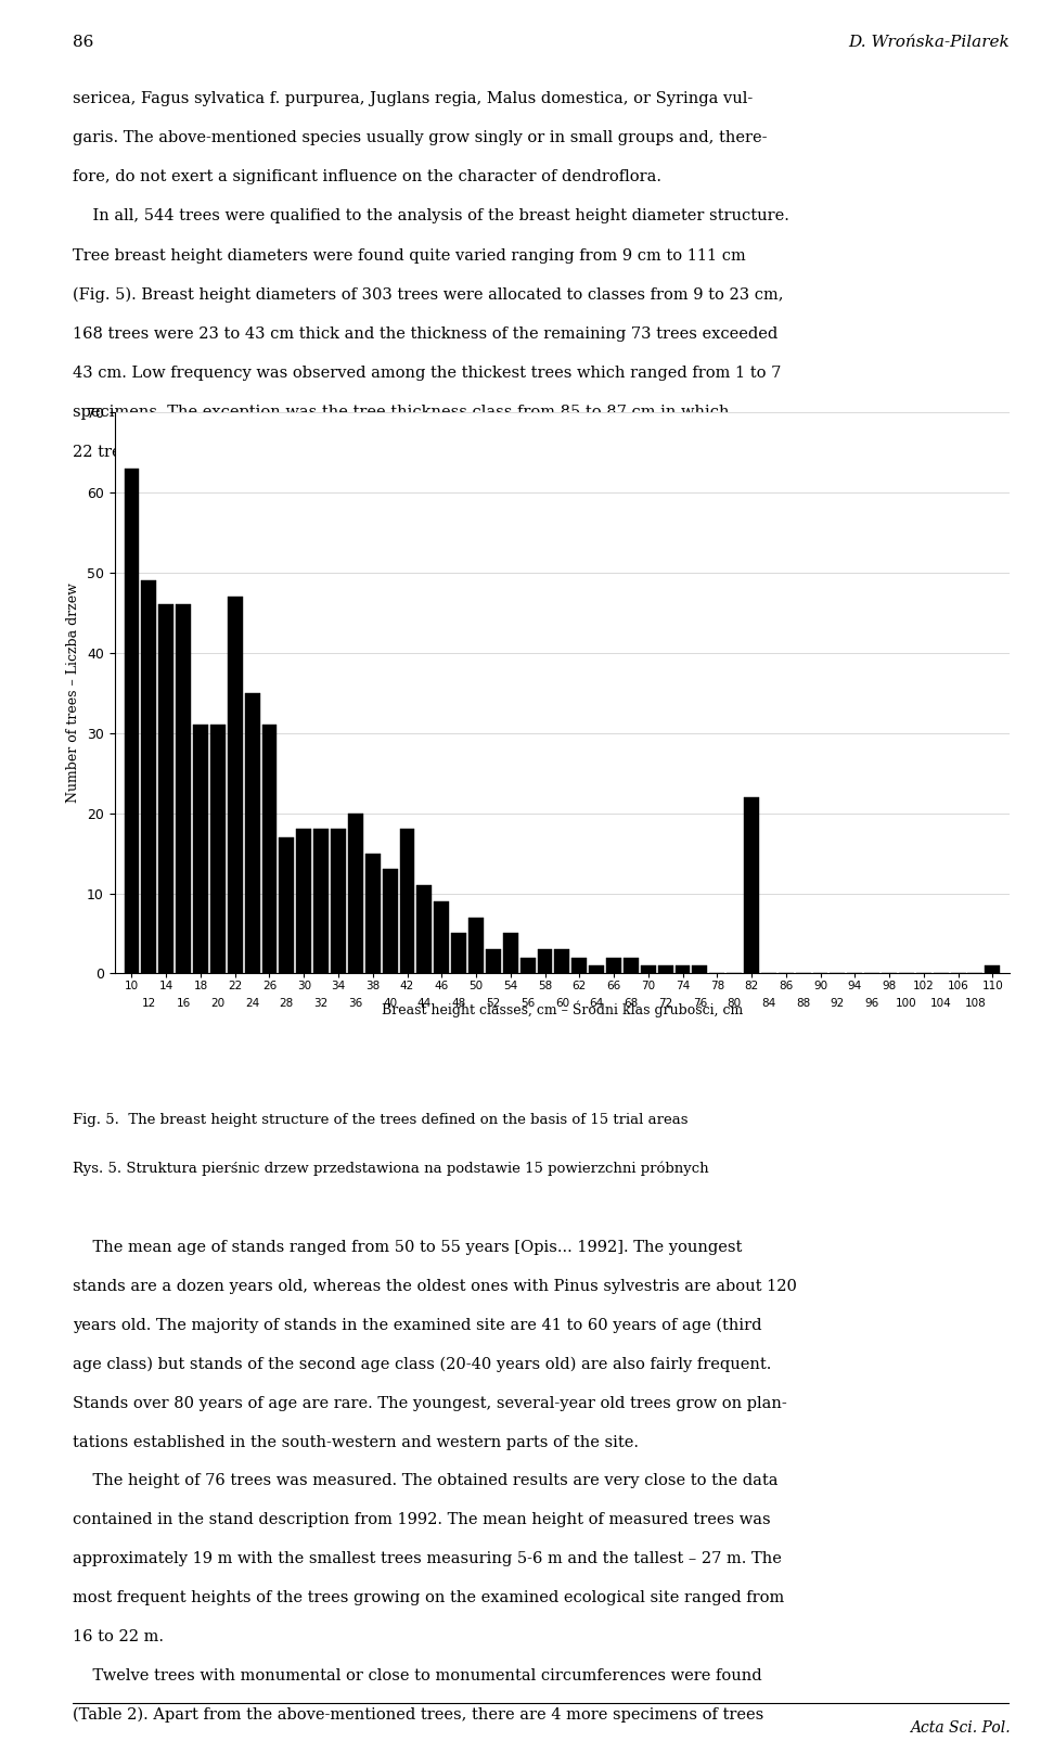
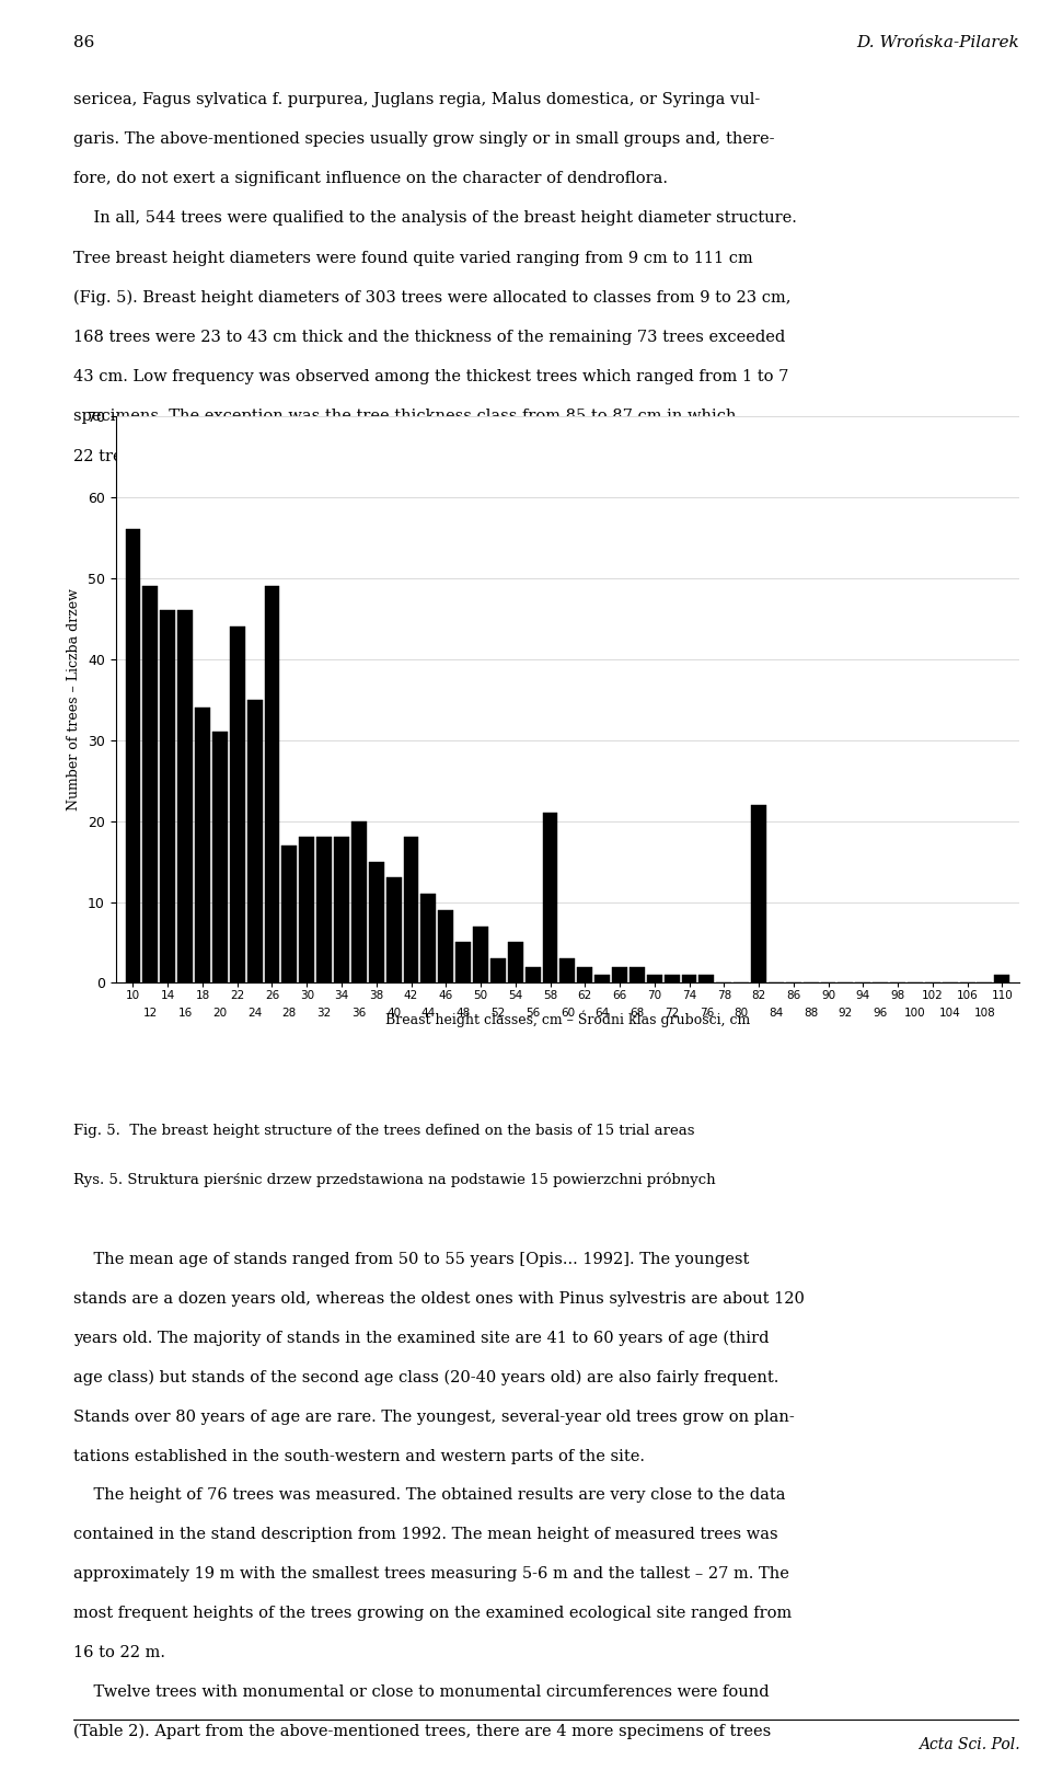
10: 63 -> 56
18: 31 -> 34
22: 47 -> 44
26: 31 -> 49
58: 3 -> 21
